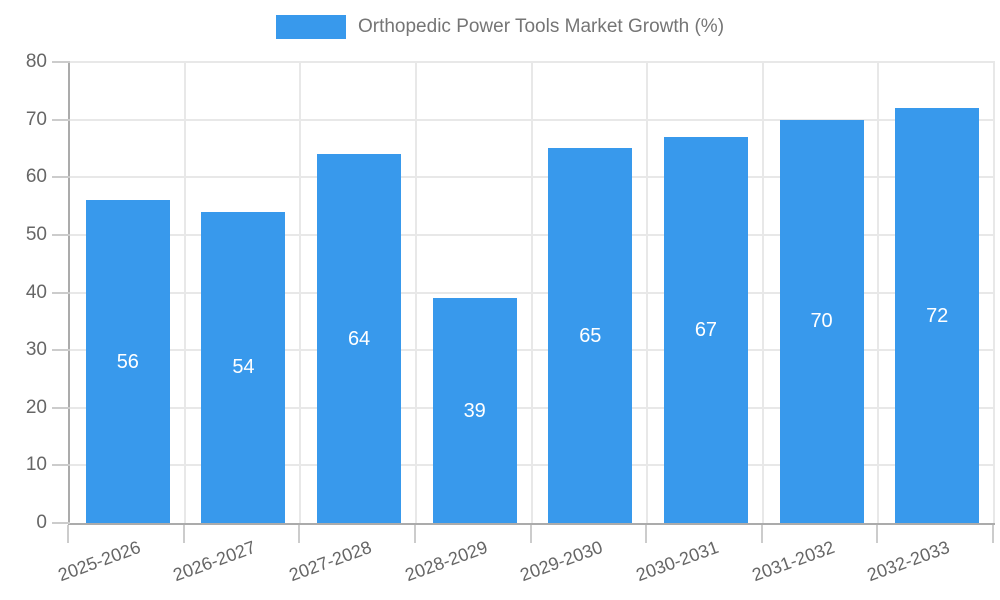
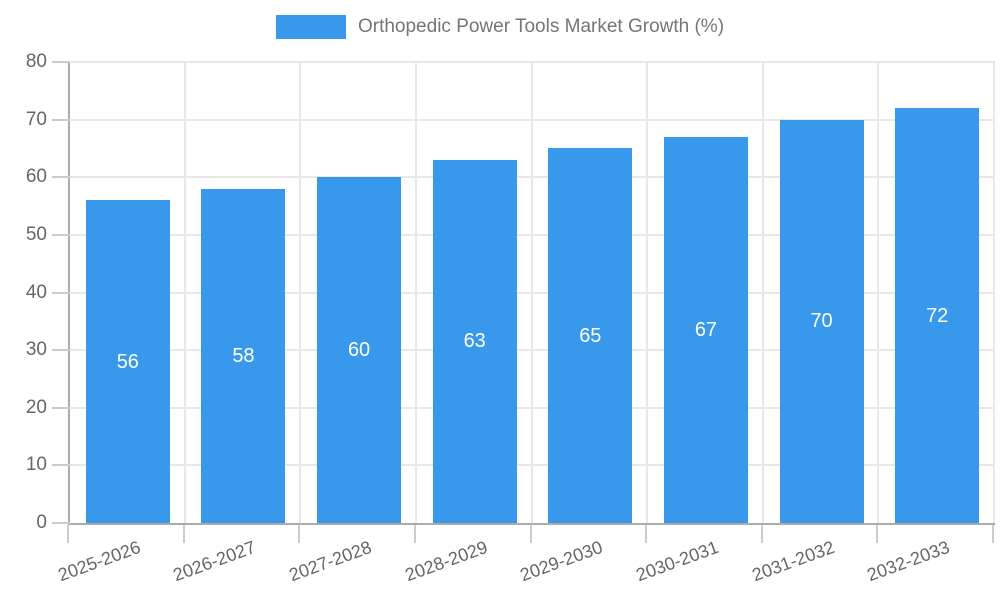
2026-2027: 54 -> 58
2027-2028: 64 -> 60
2028-2029: 39 -> 63
